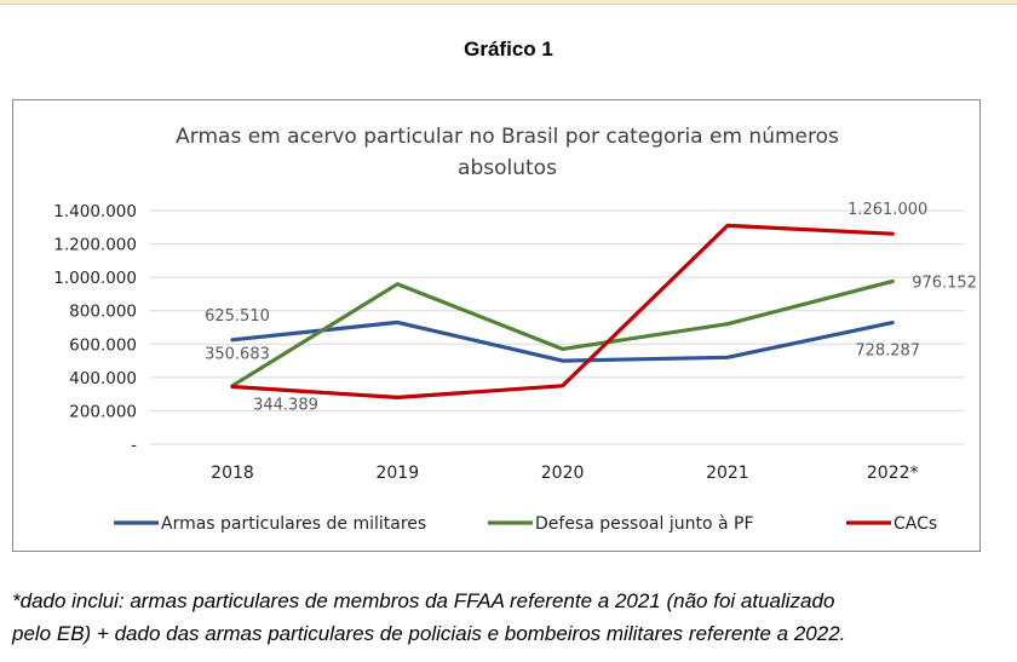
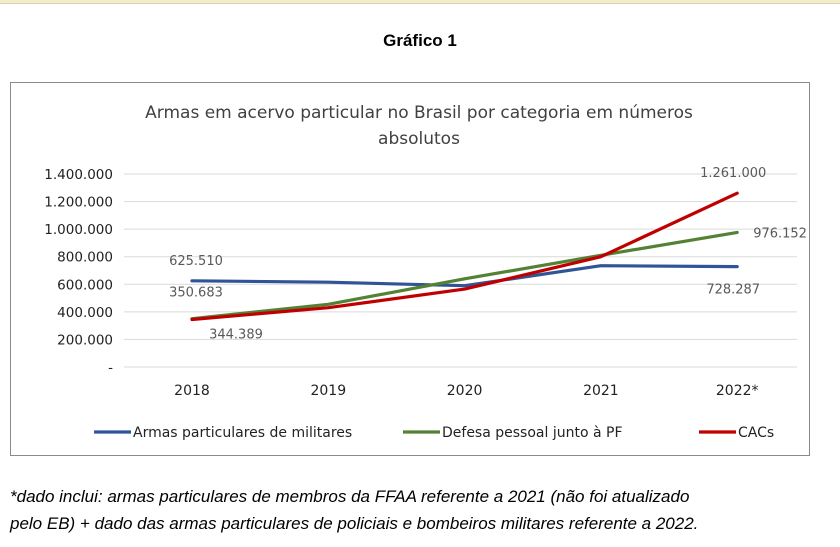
Armas particulares de militares/2019: 730000 -> 620000
Defesa pessoal junto à PF/2019: 960000 -> 460000
CACs/2019: 280000 -> 430000
Armas particulares de militares/2020: 500000 -> 590000
Defesa pessoal junto à PF/2020: 570000 -> 640000
CACs/2020: 350000 -> 560000
Armas particulares de militares/2021: 520000 -> 740000
Defesa pessoal junto à PF/2021: 720000 -> 810000
CACs/2021: 1310000 -> 800000
